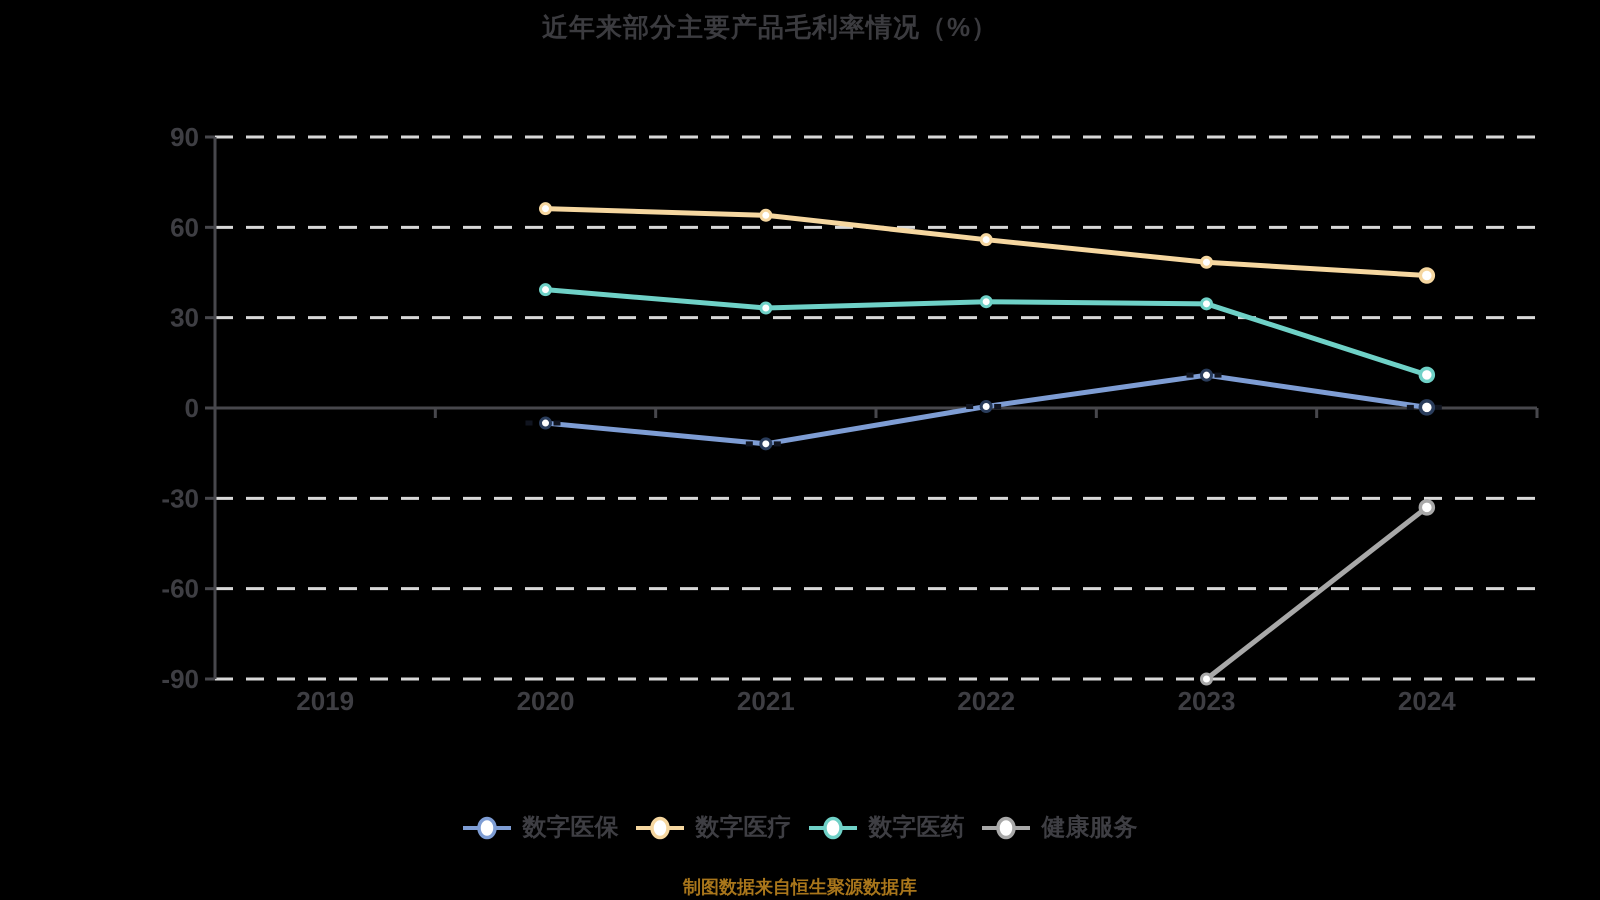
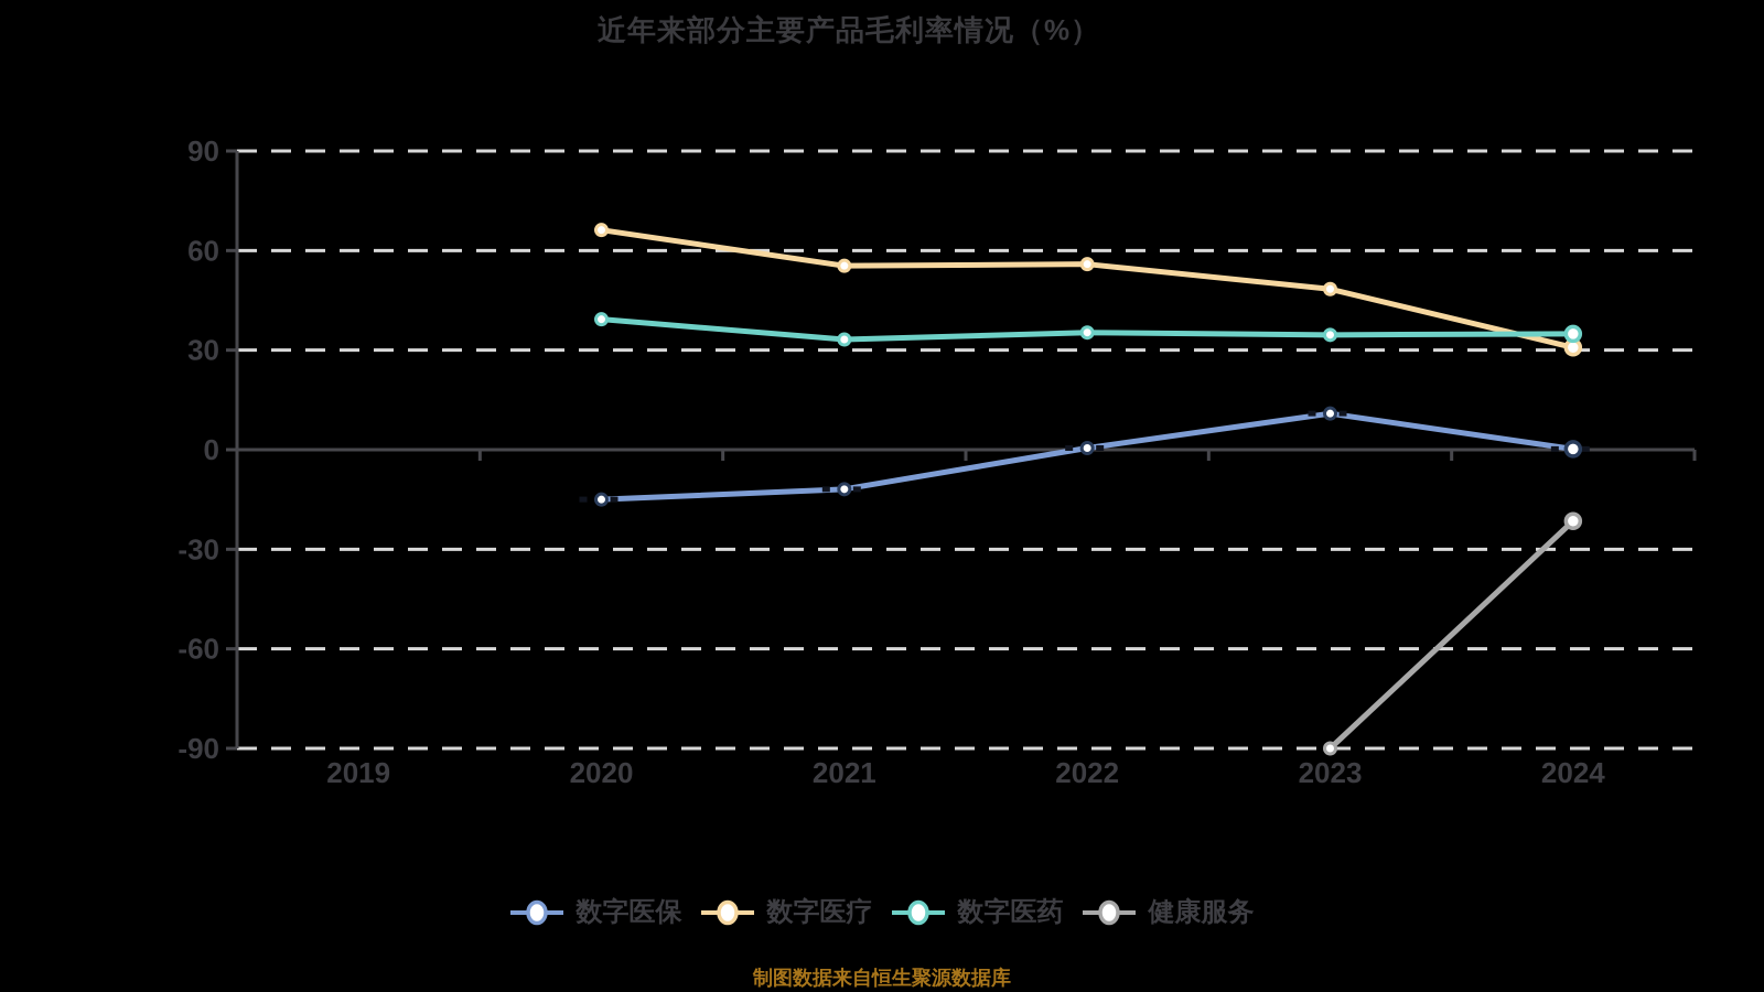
数字医保/2020: -5 -> -15
数字医疗/2021: 64 -> 55
数字医疗/2024: 44 -> 31
数字医药/2024: 11 -> 35
健康服务/2024: -33 -> -22
